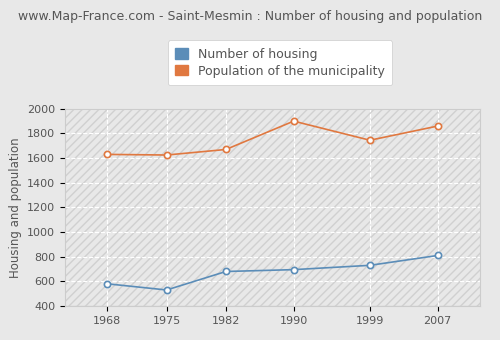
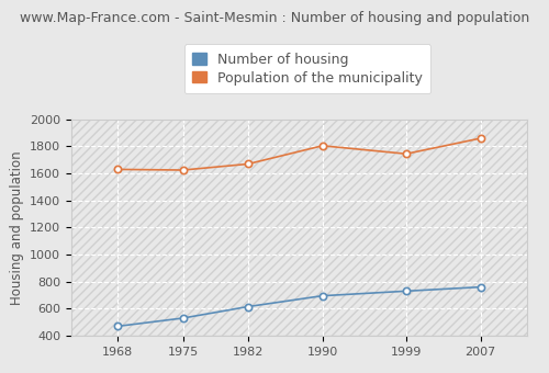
Number of housing/1968: 580 -> 470
Number of housing/1982: 680 -> 620
Population of the municipality/1990: 1900 -> 1800
Number of housing/2007: 810 -> 760
